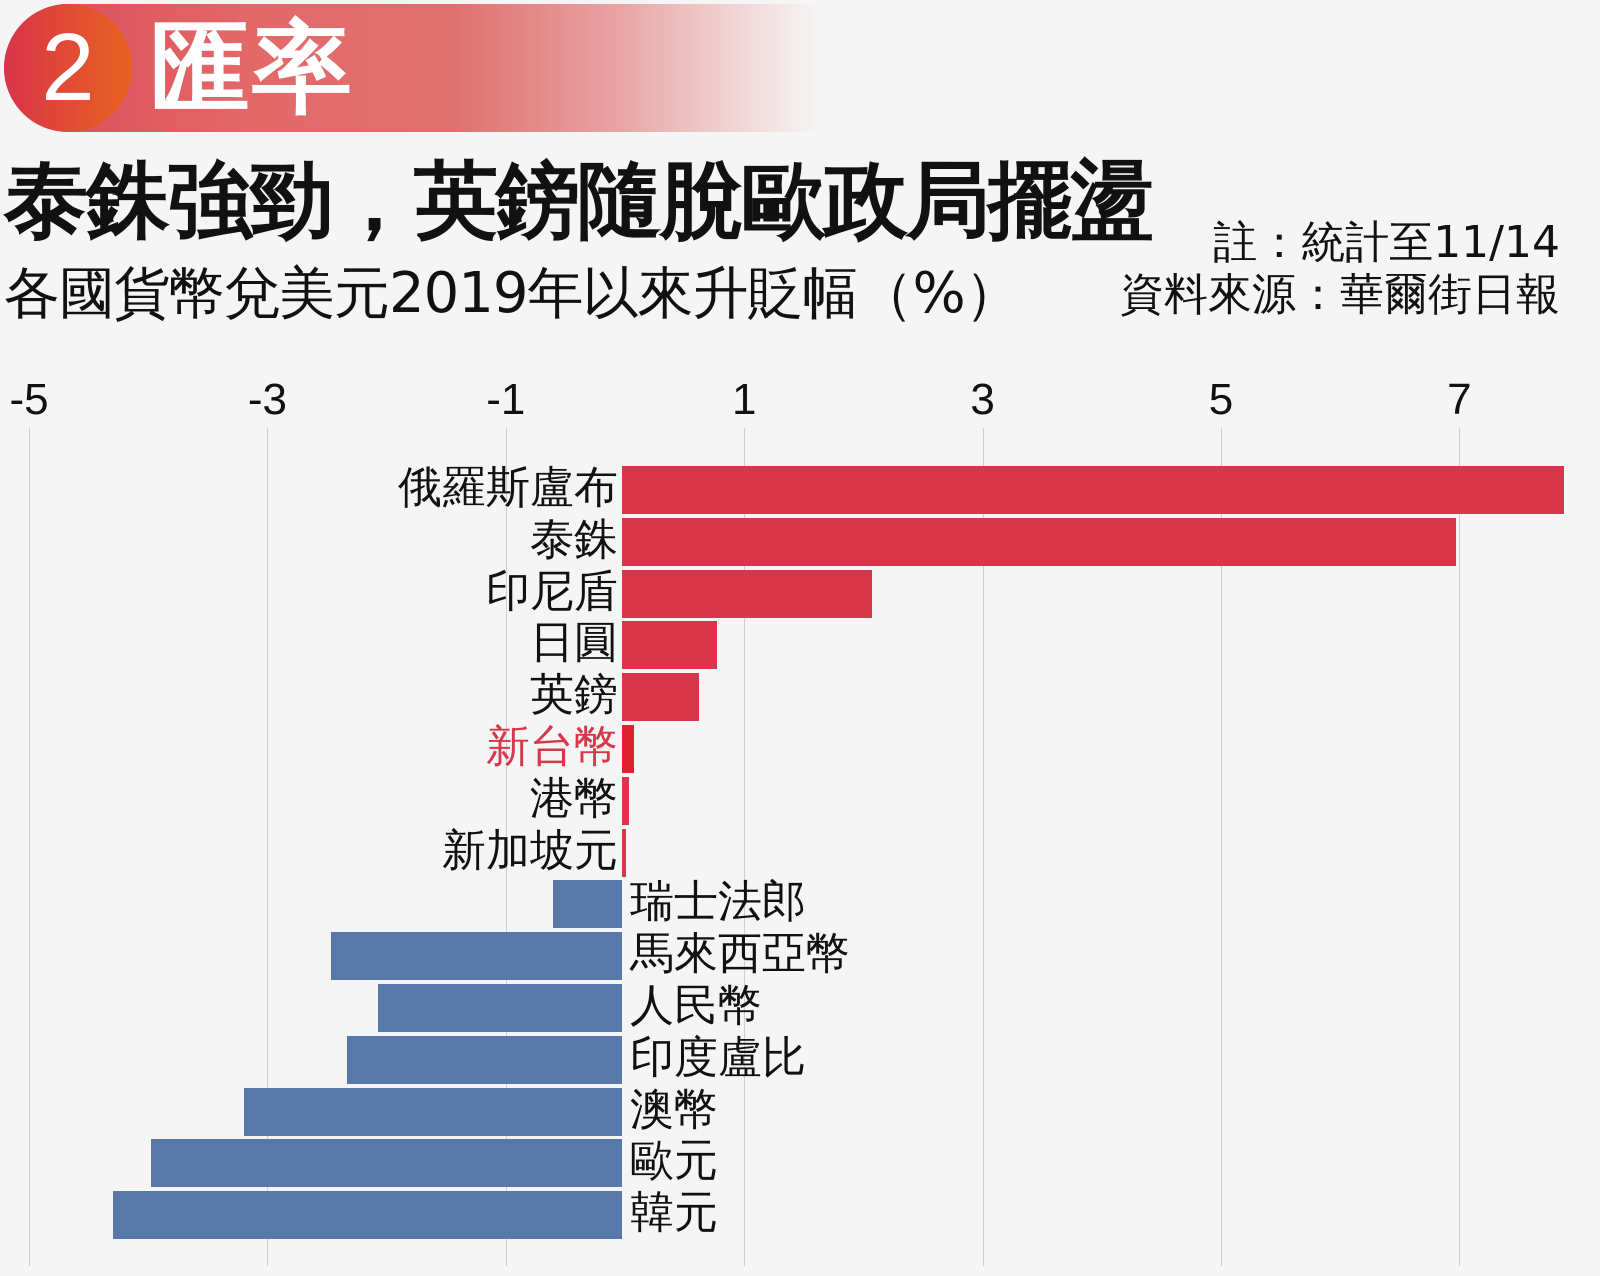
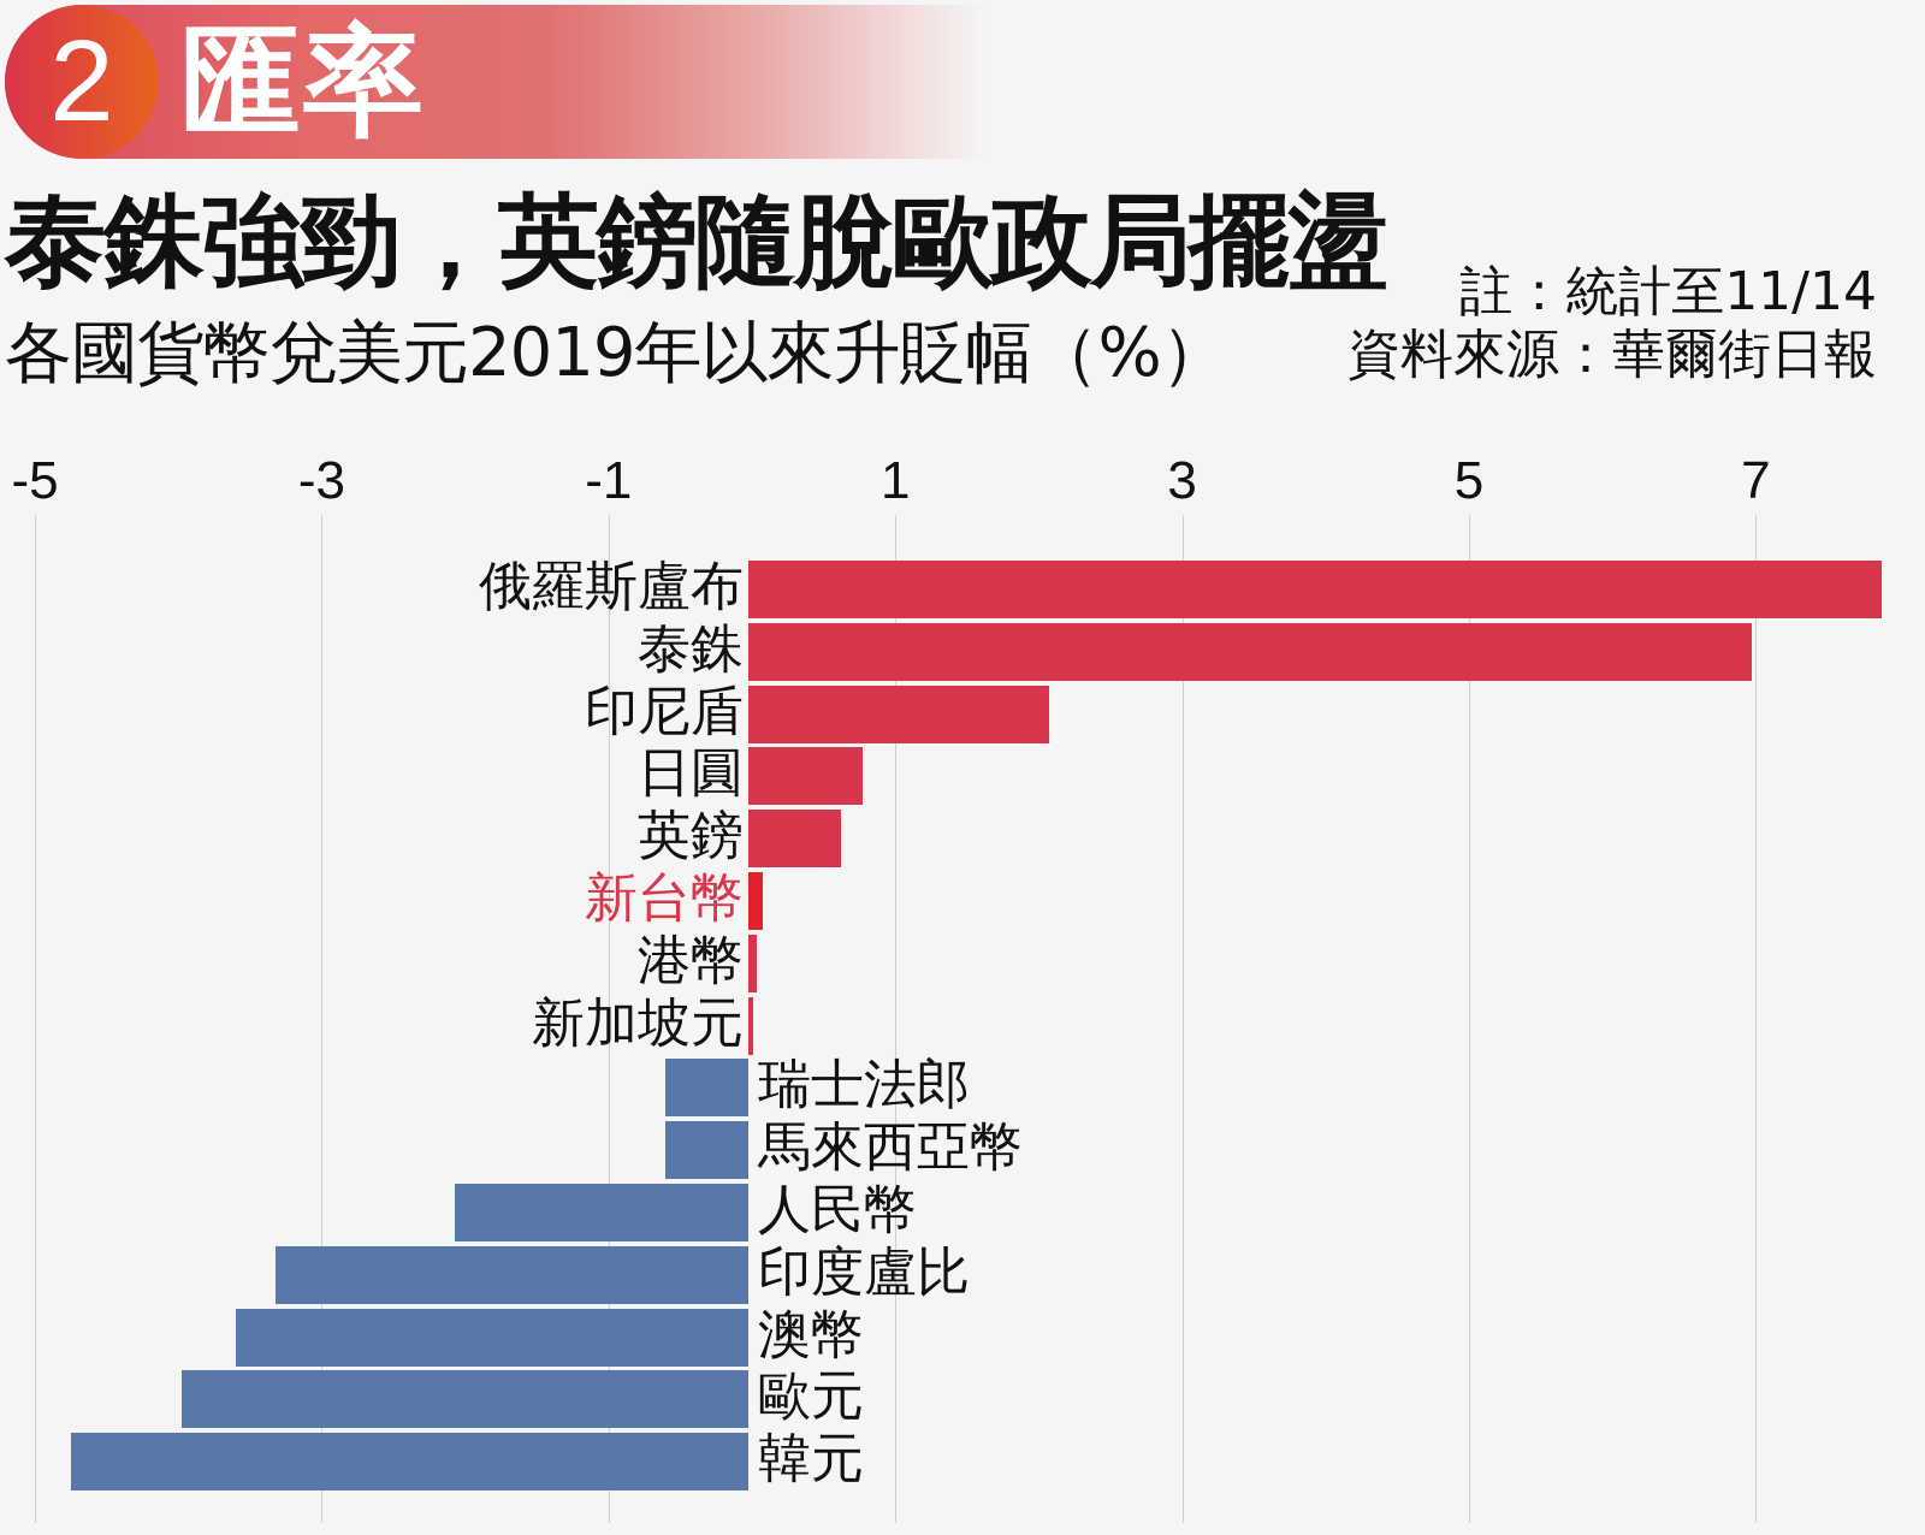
馬來西亞幣: -2.44 -> -0.58
印度盧比: -2.31 -> -3.30
澳幣: -3.17 -> -3.57
韓元: -4.27 -> -4.72
